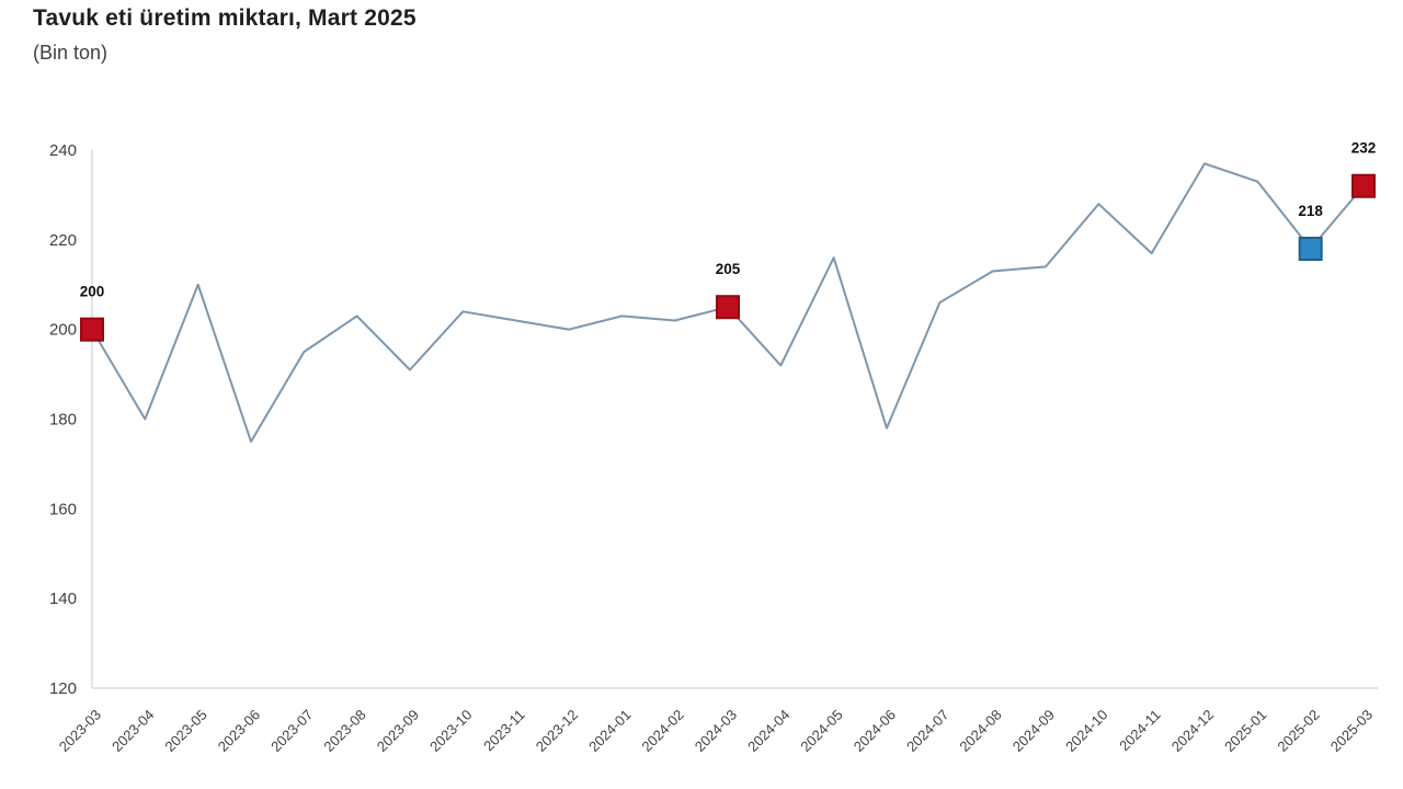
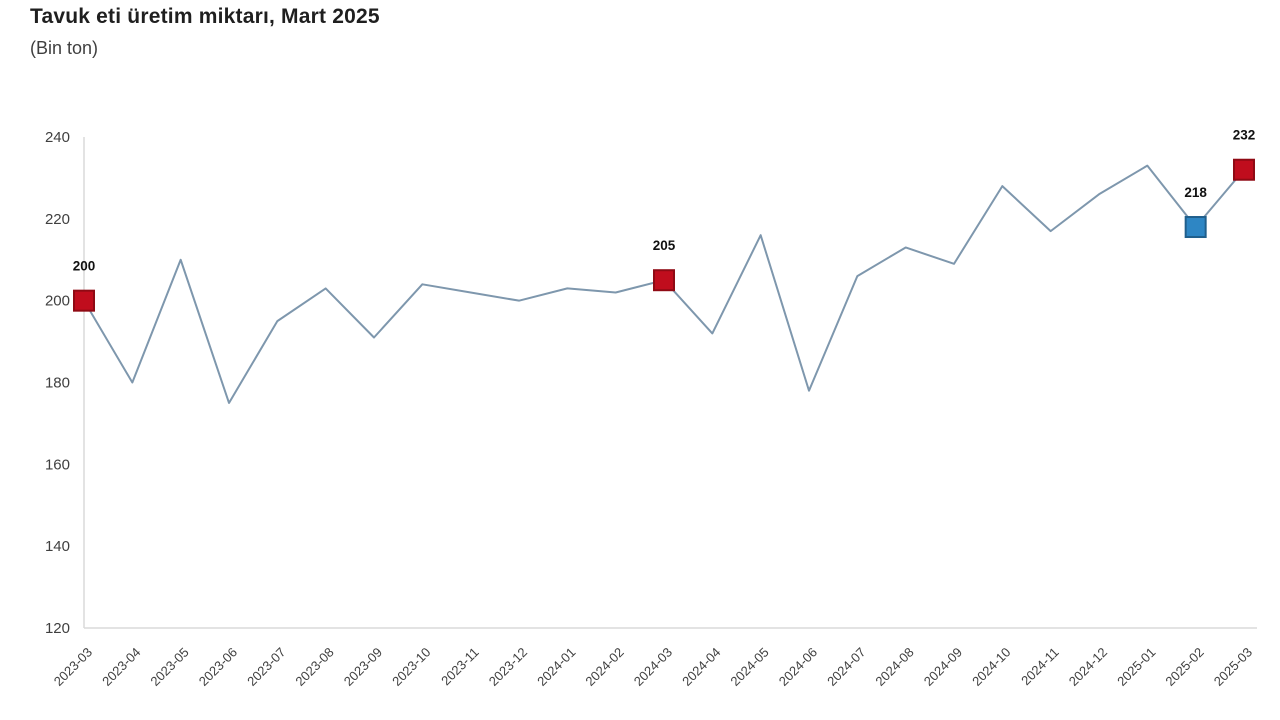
2024-09: 214 -> 209
2024-12: 237 -> 226
